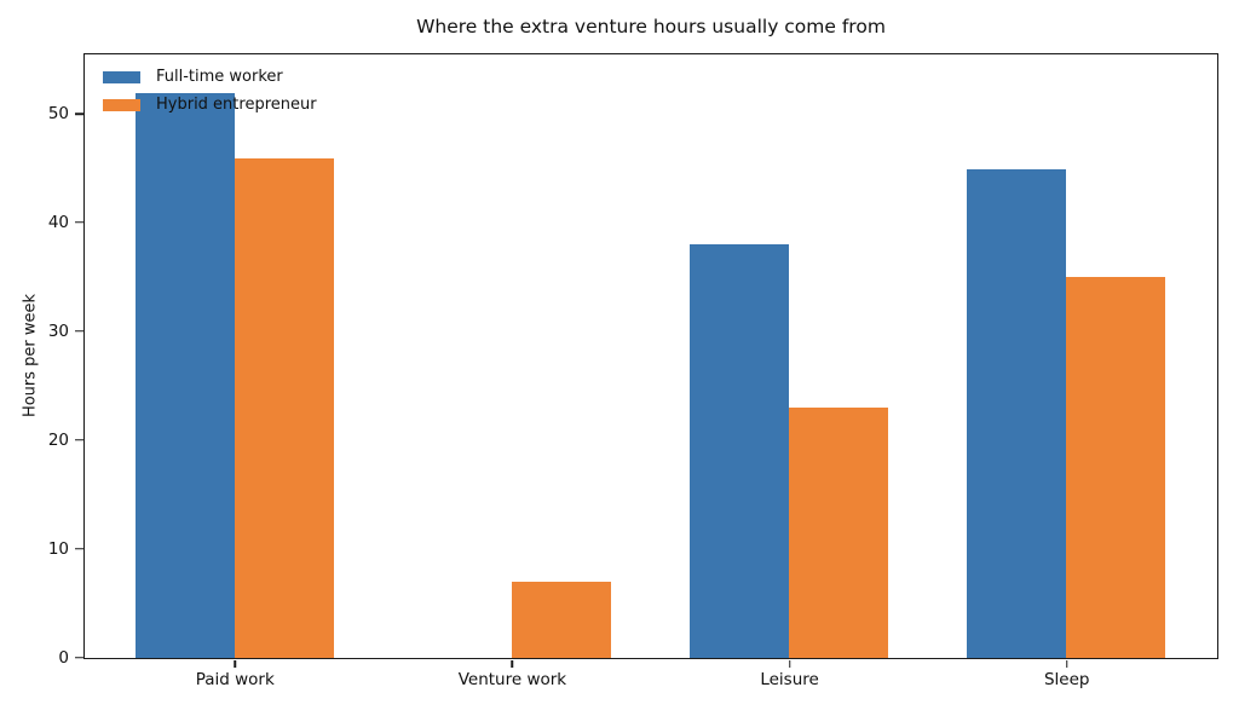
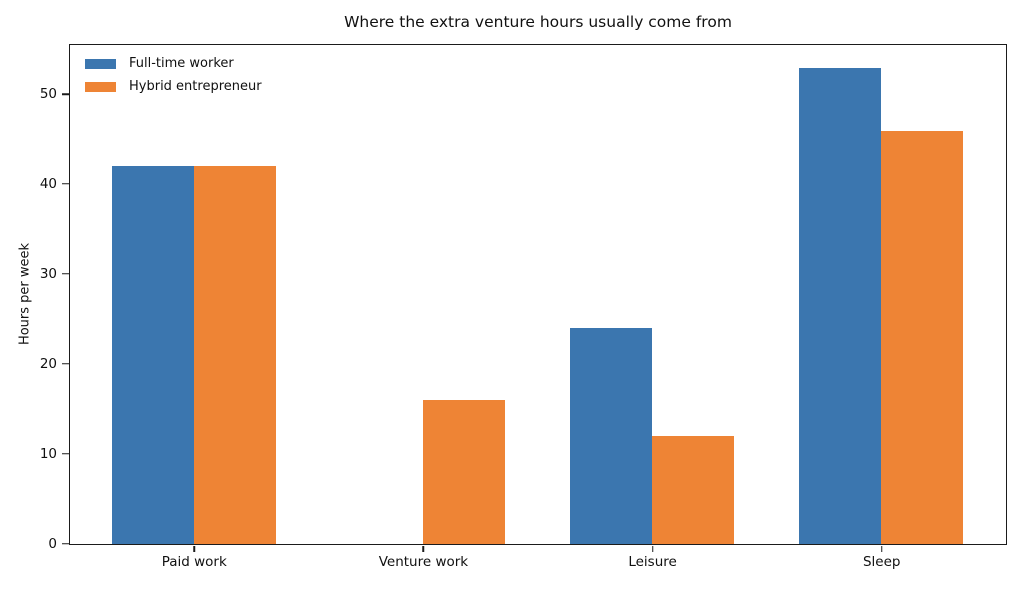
Full-time worker/Paid work: 52 -> 42
Hybrid entrepreneur/Paid work: 46 -> 42
Hybrid entrepreneur/Venture work: 7 -> 16
Full-time worker/Leisure: 38 -> 24
Hybrid entrepreneur/Leisure: 23 -> 12
Full-time worker/Sleep: 45 -> 53
Hybrid entrepreneur/Sleep: 35 -> 46
